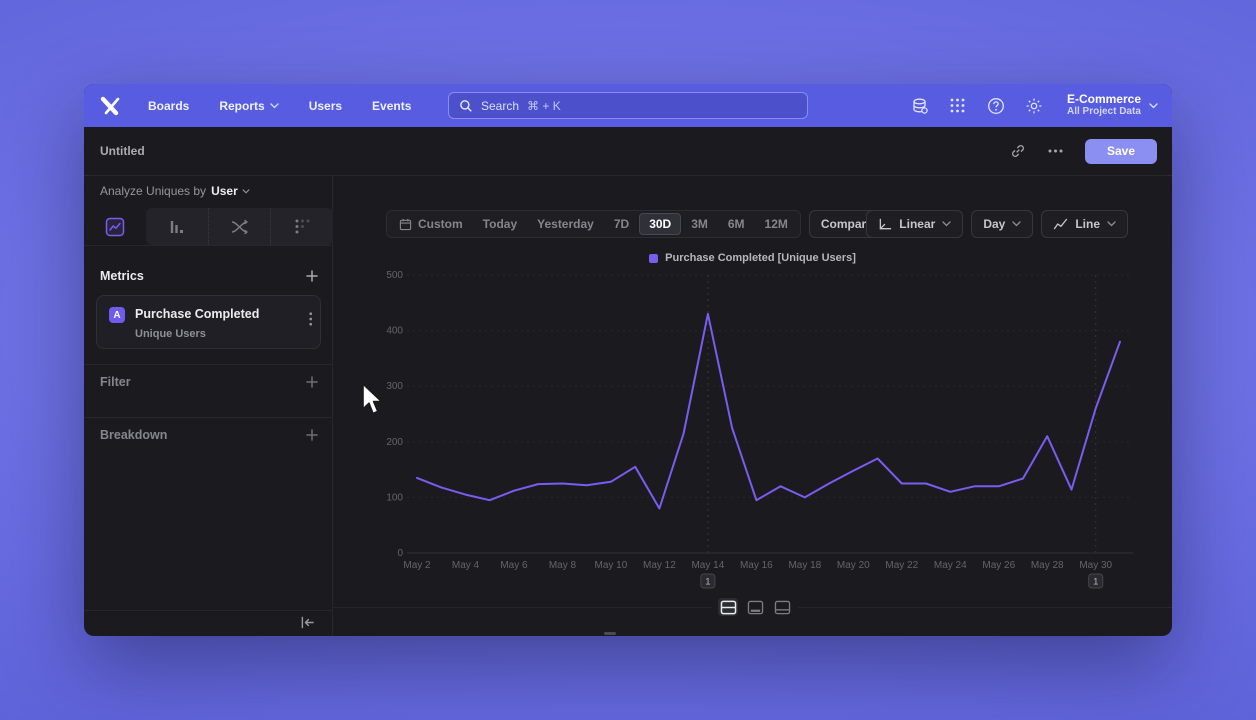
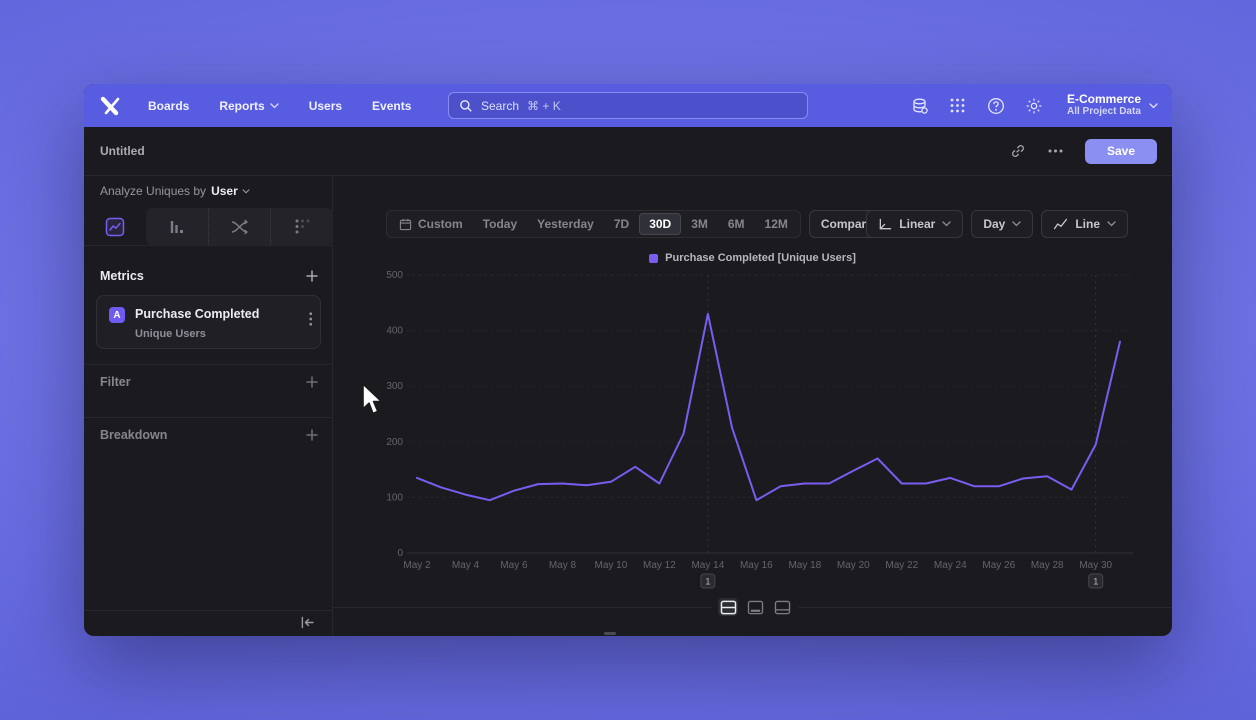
May 12: 80 -> 120
May 18: 100 -> 120
May 24: 110 -> 140
May 28: 210 -> 140
May 30: 260 -> 200
